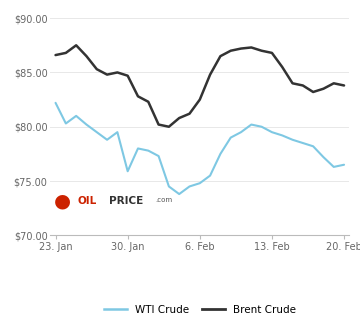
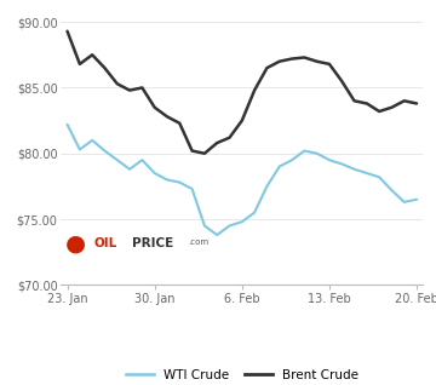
Brent Crude/23. Jan: $86.6 -> $89.3
WTI Crude/30. Jan: $75.9 -> $78.5
Brent Crude/30. Jan: $84.7 -> $83.5
